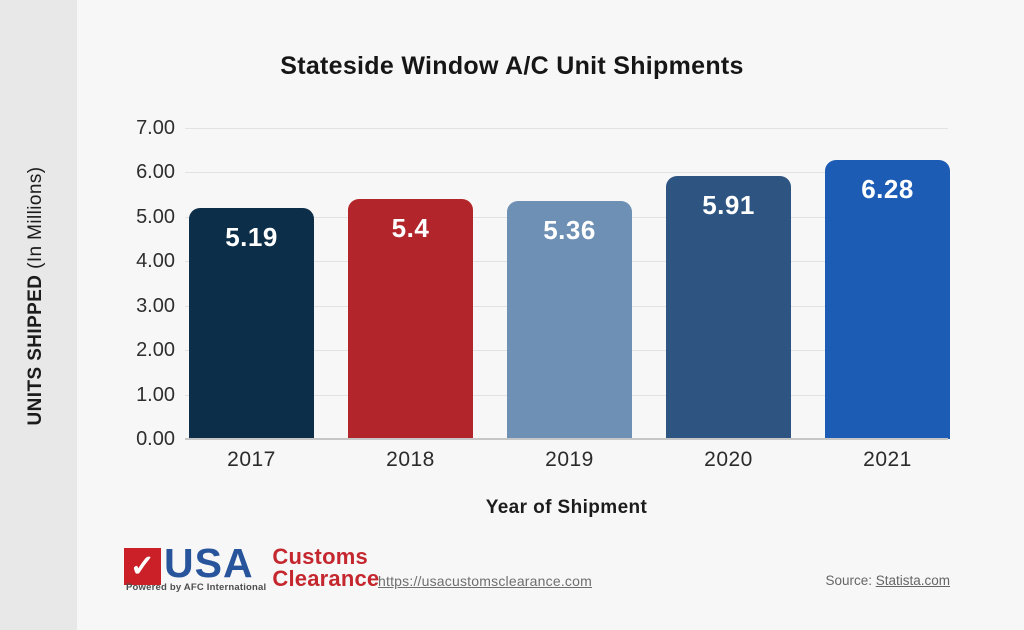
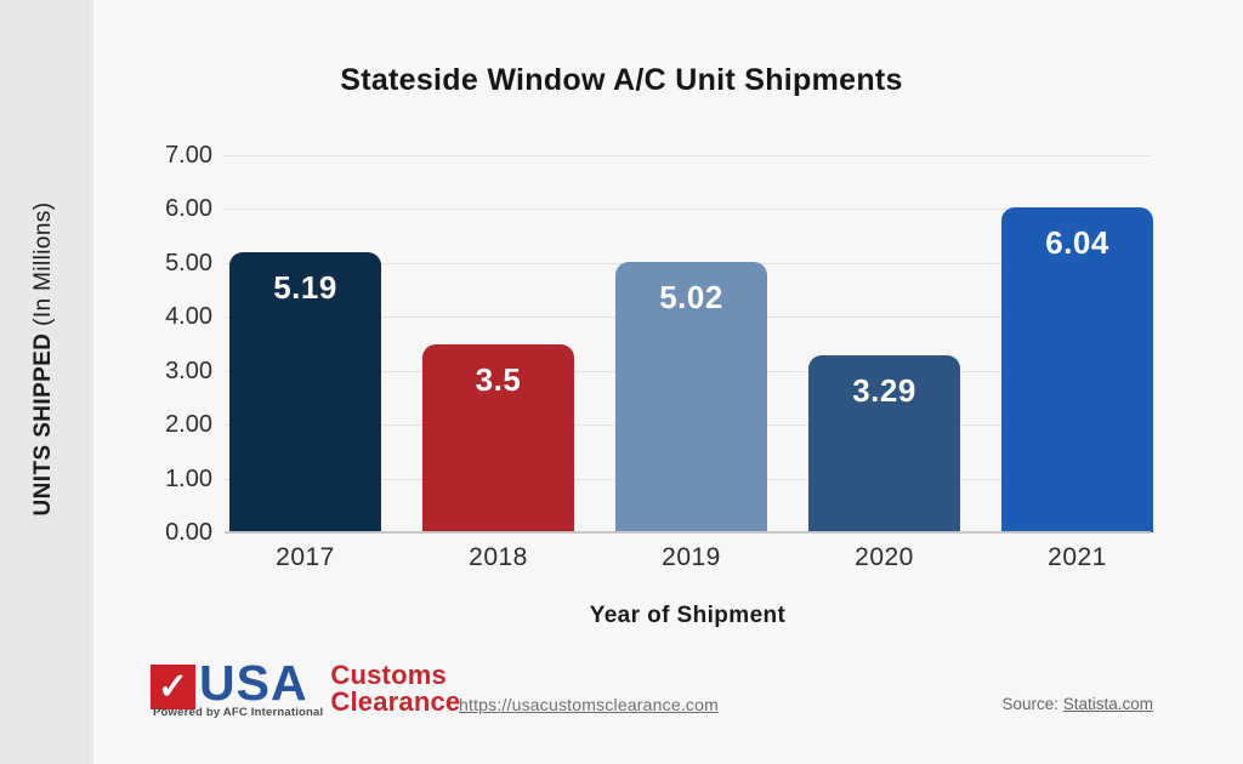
2018: 5.4 -> 3.5
2019: 5.36 -> 5.02
2020: 5.91 -> 3.29
2021: 6.28 -> 6.04
